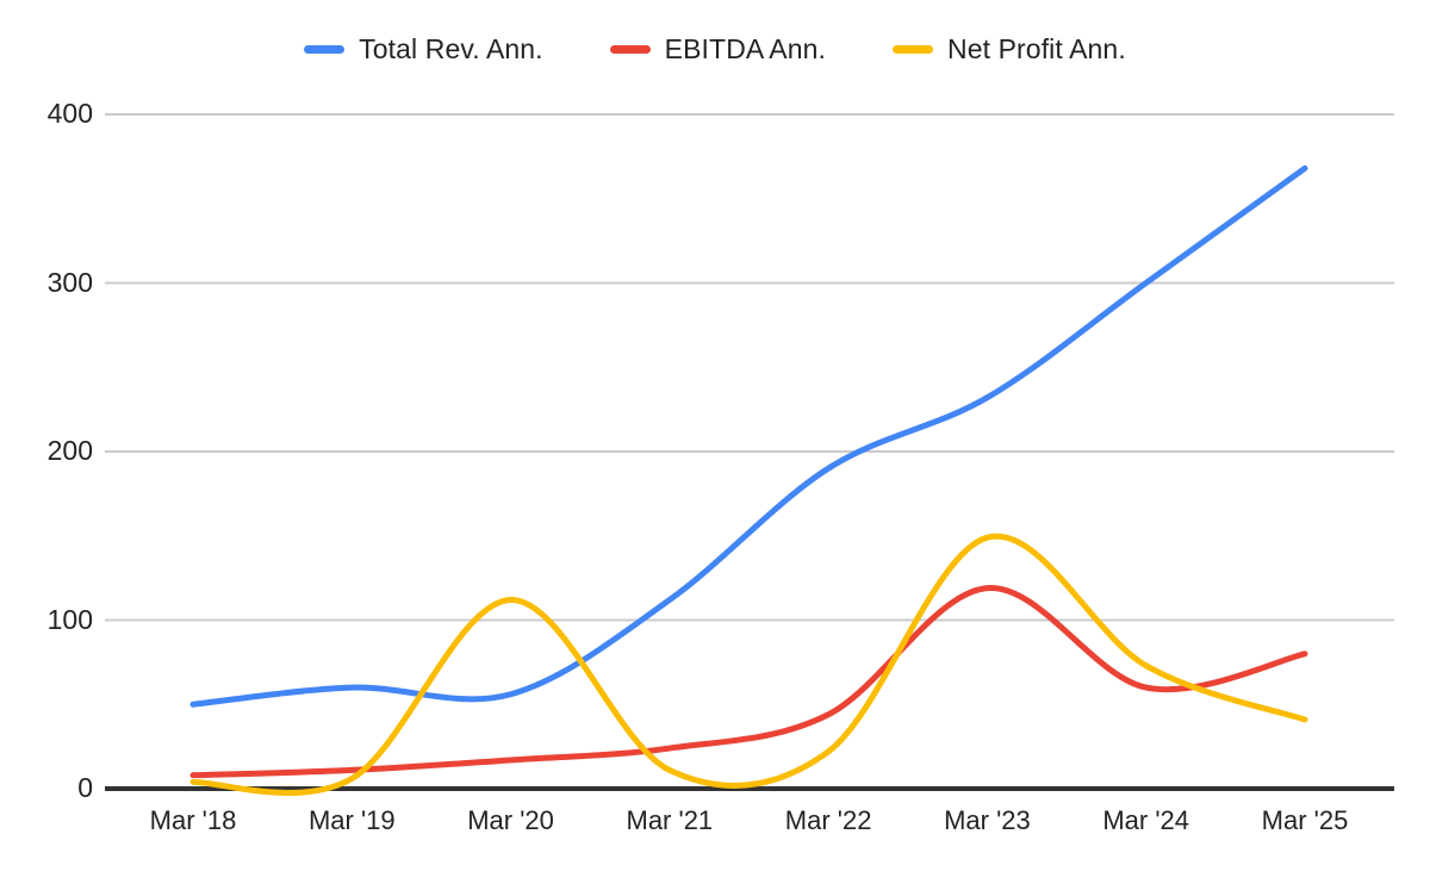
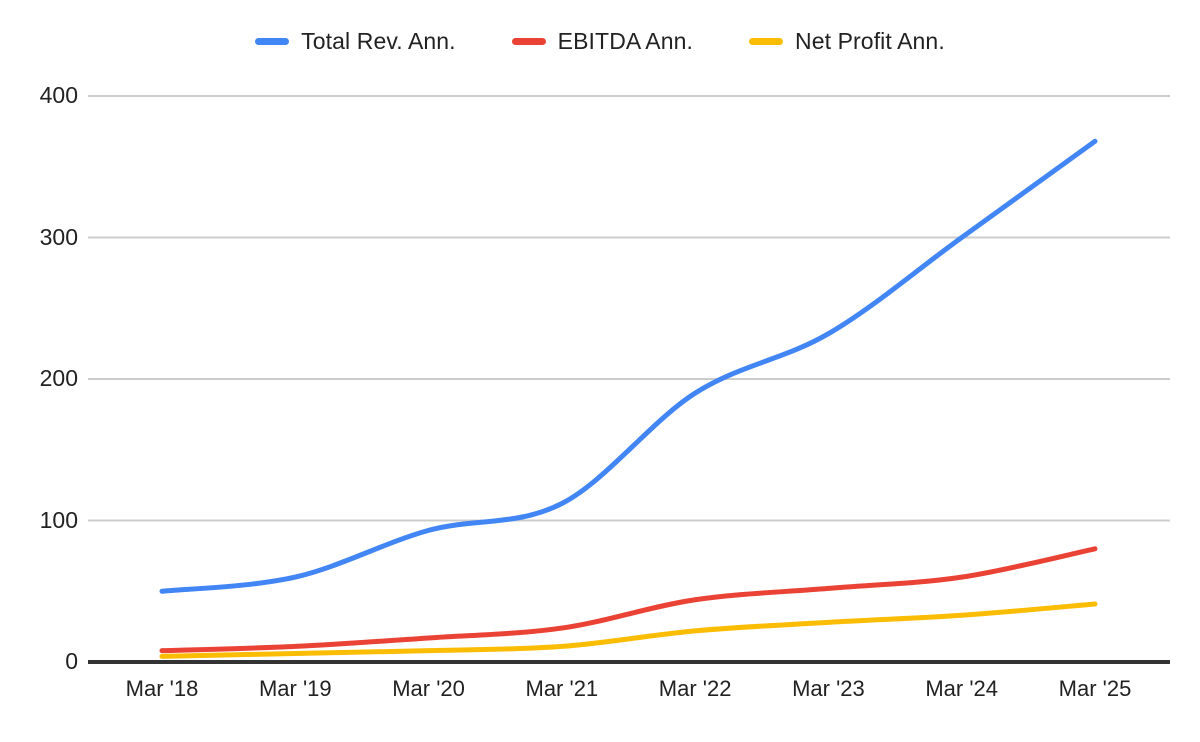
Total Rev. Ann./Mar '20: 56 -> 93
Net Profit Ann./Mar '20: 112 -> 8
EBITDA Ann./Mar '23: 119 -> 52
Net Profit Ann./Mar '23: 149 -> 28
Net Profit Ann./Mar '24: 73 -> 33
